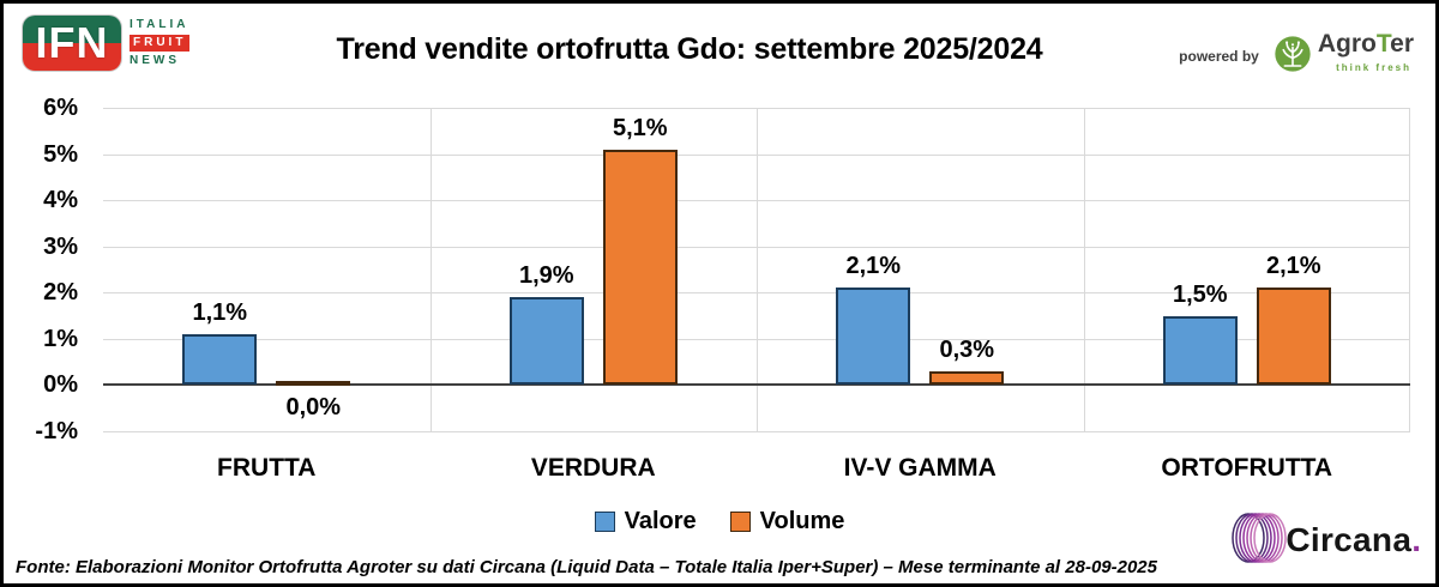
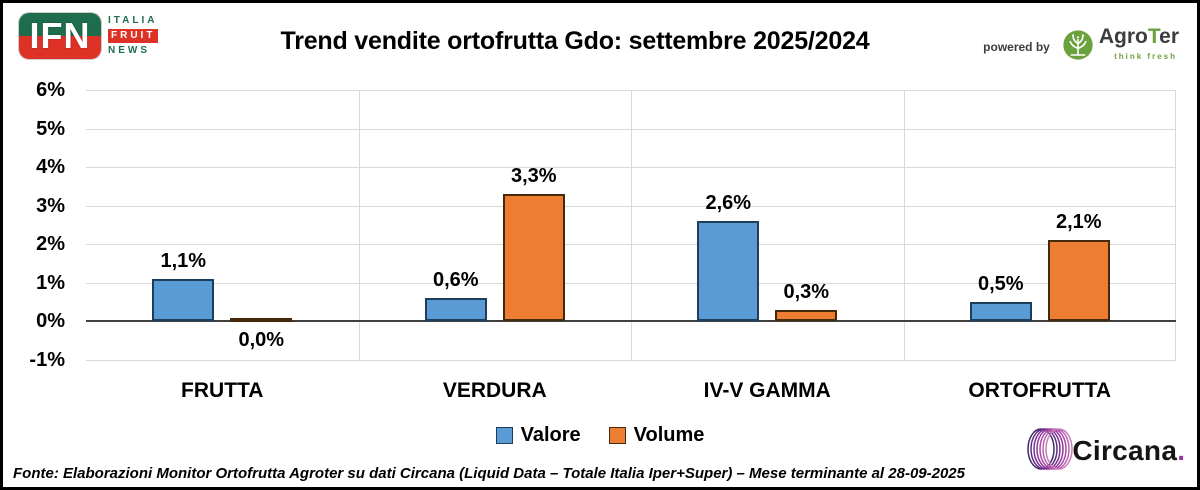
Valore/VERDURA: 1,9% -> 0,6%
Volume/VERDURA: 5,1% -> 3,3%
Valore/IV-V GAMMA: 2,1% -> 2,6%
Valore/ORTOFRUTTA: 1,5% -> 0,5%
